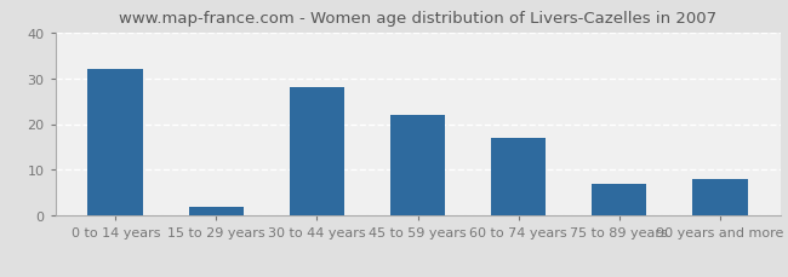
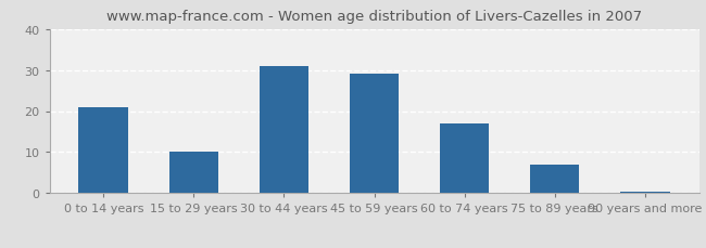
0 to 14 years: 32.0 -> 21.0
15 to 29 years: 2.0 -> 10.0
30 to 44 years: 28.0 -> 31.0
45 to 59 years: 22.0 -> 29.0
90 years and more: 8.0 -> 0.5
